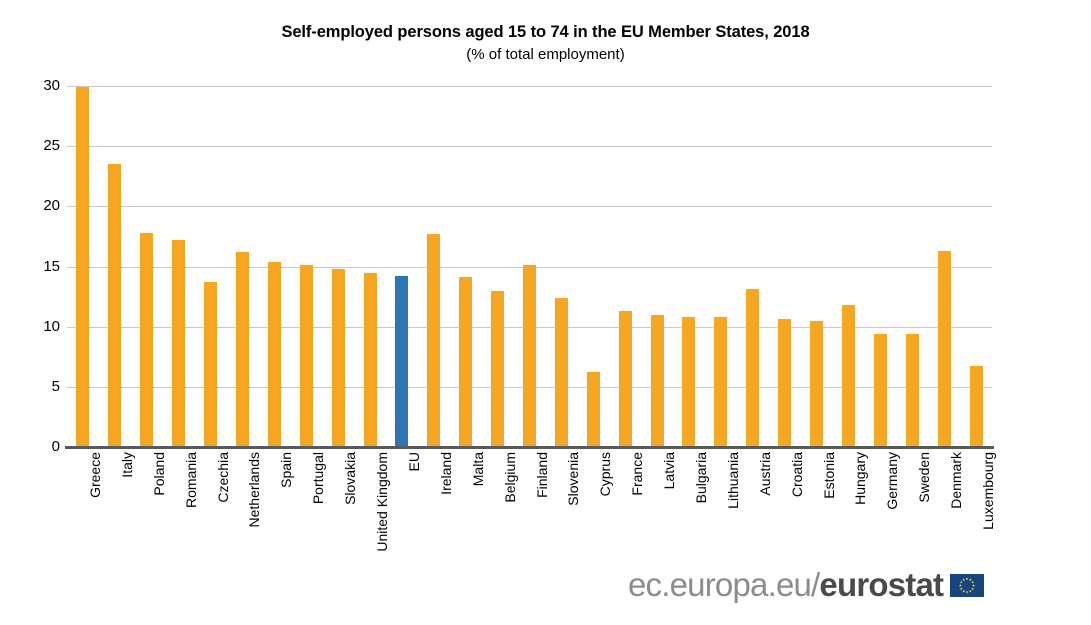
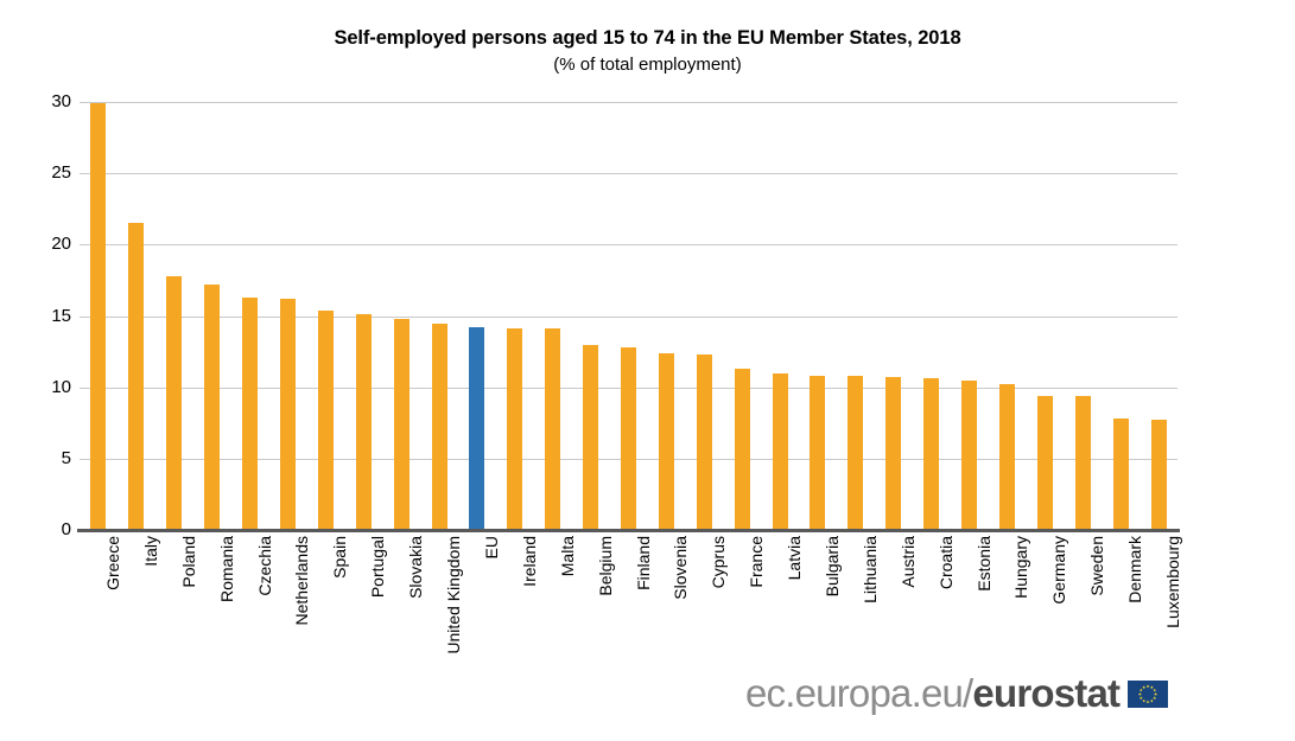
Italy: 23.5 -> 21.5
Czechia: 13.7 -> 16.3
Ireland: 17.7 -> 14.1
Finland: 15.1 -> 12.8
Cyprus: 6.2 -> 12.3
Austria: 13.1 -> 10.7
Hungary: 11.8 -> 10.2
Denmark: 16.3 -> 7.8
Luxembourg: 6.7 -> 7.7
